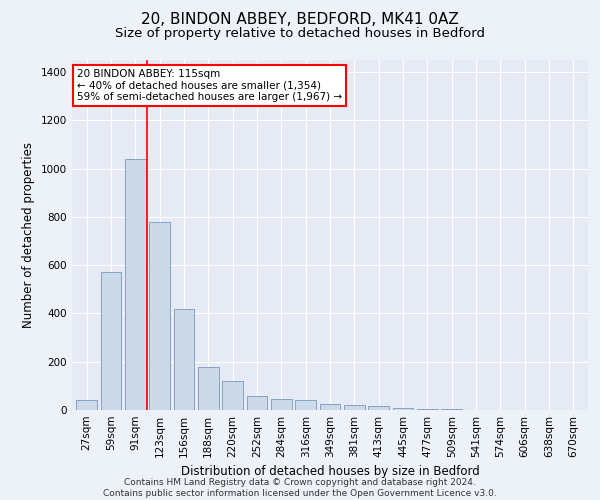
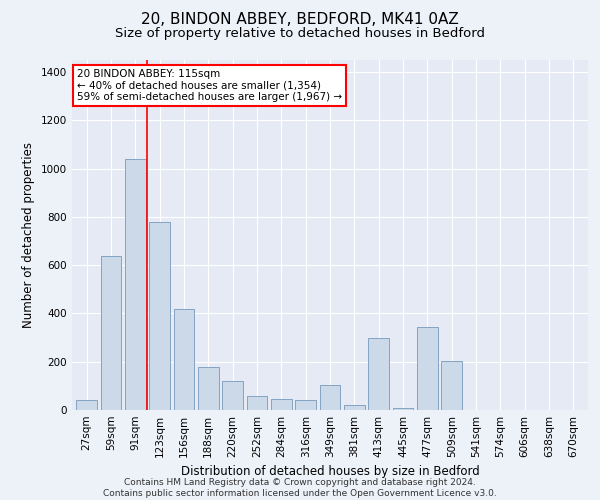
59sqm: 570 -> 640
349sqm: 25 -> 105
413sqm: 18 -> 300
477sqm: 5 -> 345
509sqm: 3 -> 205
